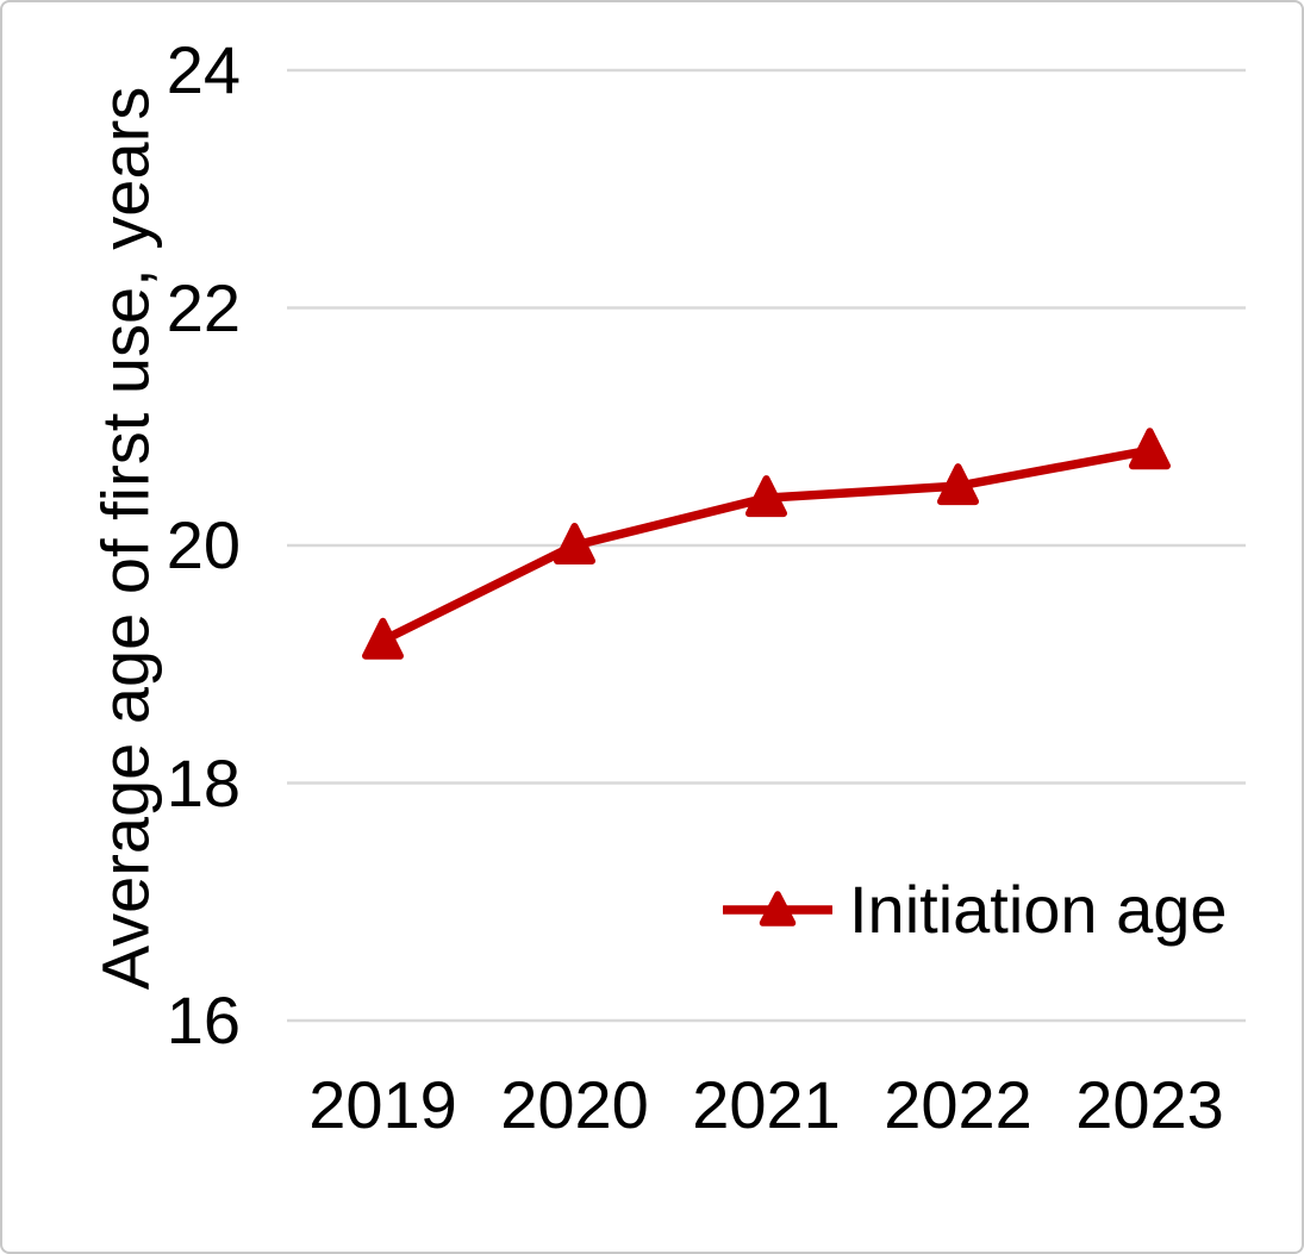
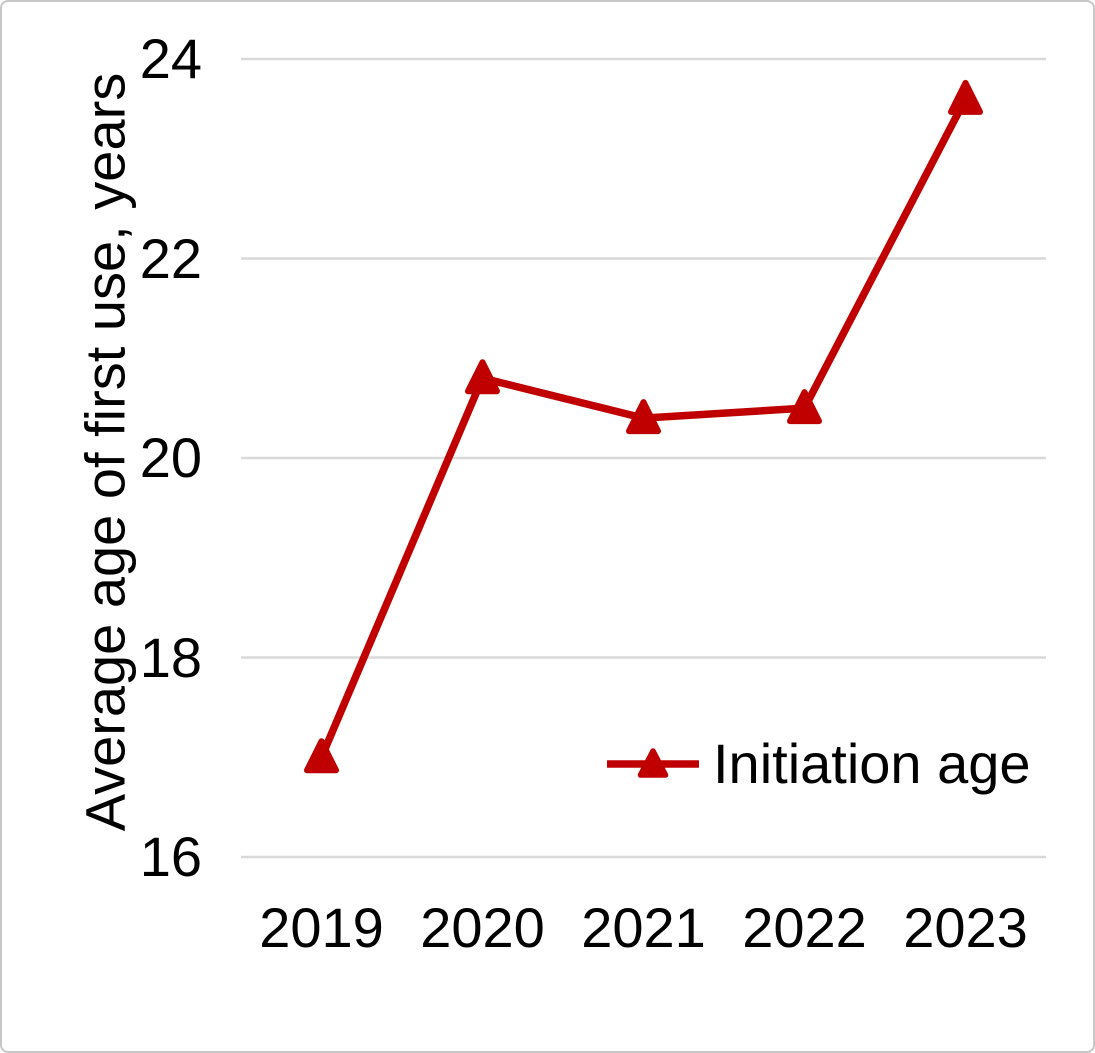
2019: 19.2 -> 17.0
2020: 20.0 -> 20.8
2023: 20.8 -> 23.6
